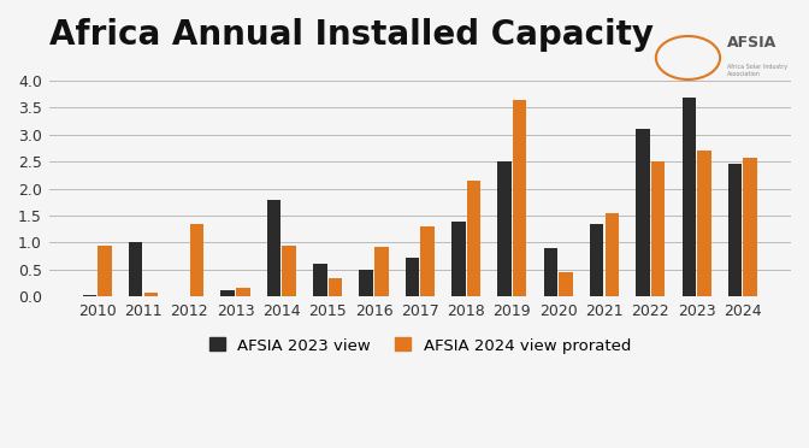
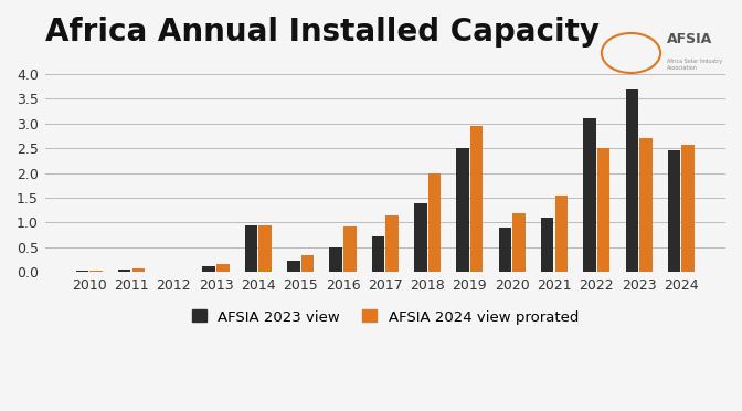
AFSIA 2024 view prorated/2010: 0.95 -> 0.02
AFSIA 2023 view/2011: 1.00 -> 0.05
AFSIA 2024 view prorated/2012: 1.35 -> 0.01
AFSIA 2023 view/2014: 1.80 -> 0.95
AFSIA 2023 view/2015: 0.60 -> 0.22
AFSIA 2024 view prorated/2017: 1.30 -> 1.15
AFSIA 2024 view prorated/2018: 2.15 -> 2.00
AFSIA 2024 view prorated/2019: 3.65 -> 2.95
AFSIA 2024 view prorated/2020: 0.45 -> 1.18
AFSIA 2023 view/2021: 1.35 -> 1.10
